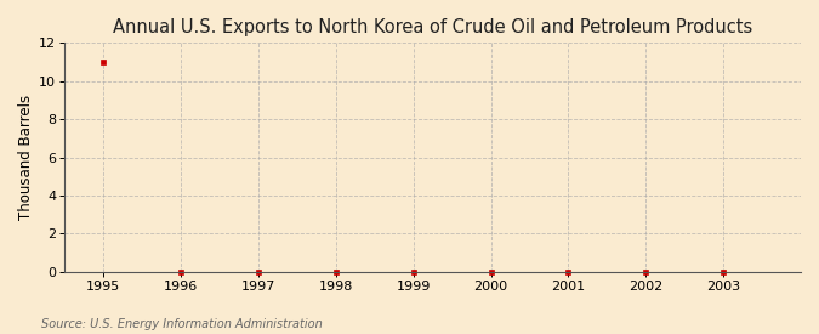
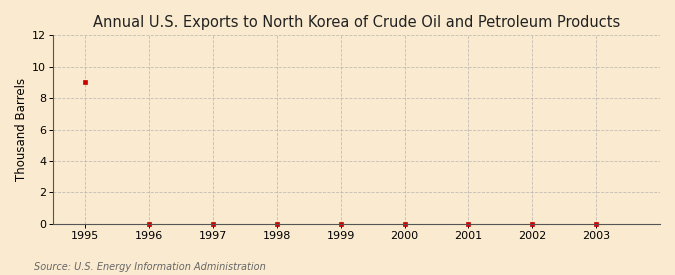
1995: 11 -> 9
